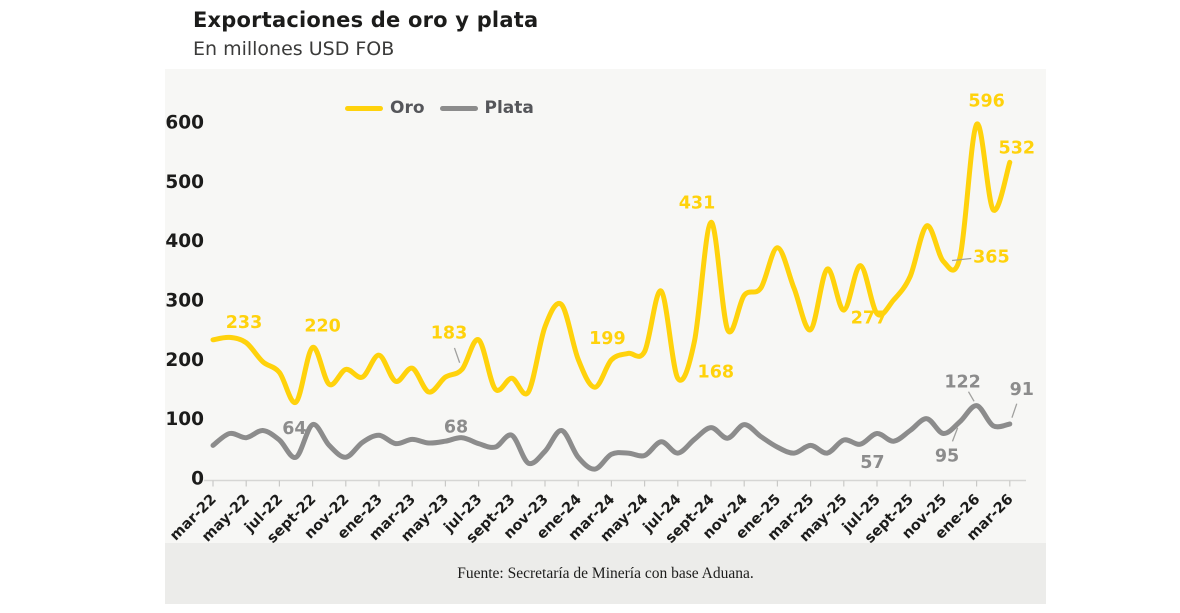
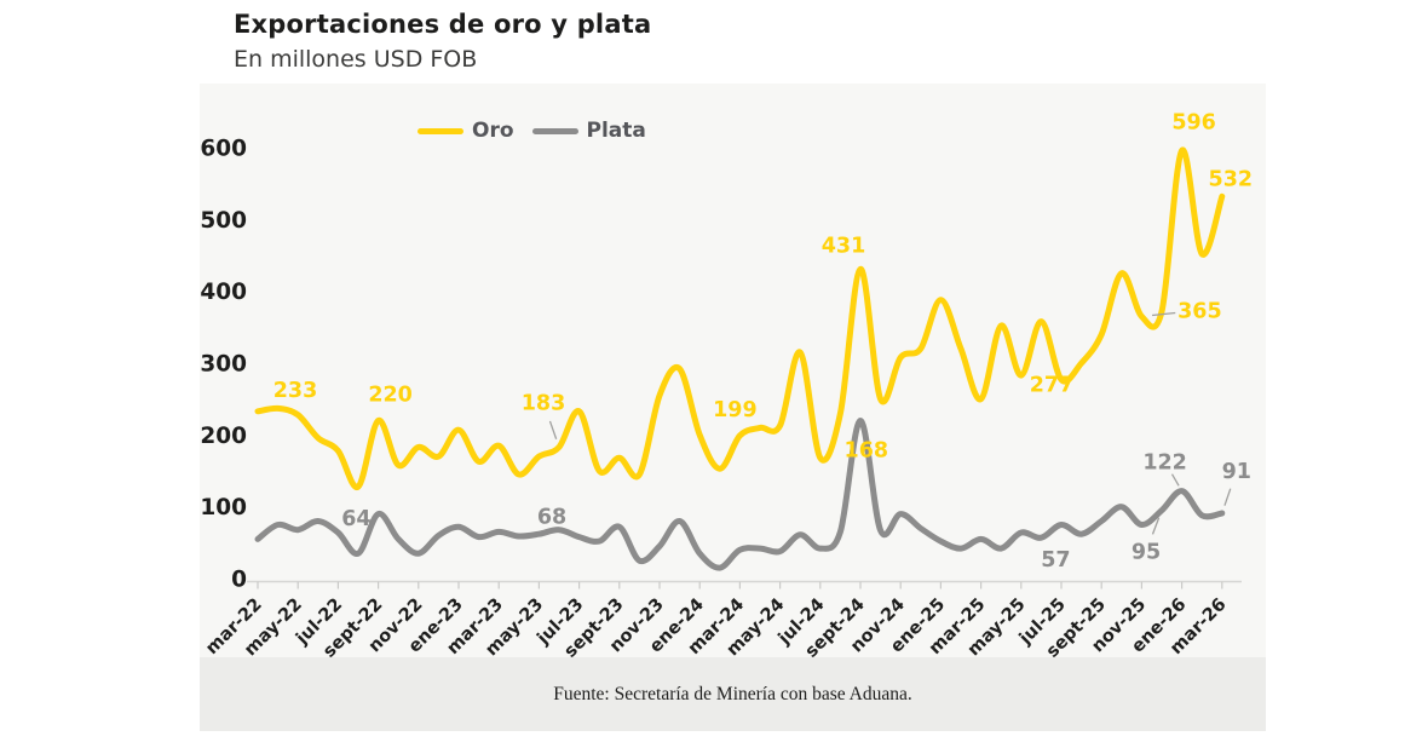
Plata/sept-24: 80 -> 220
